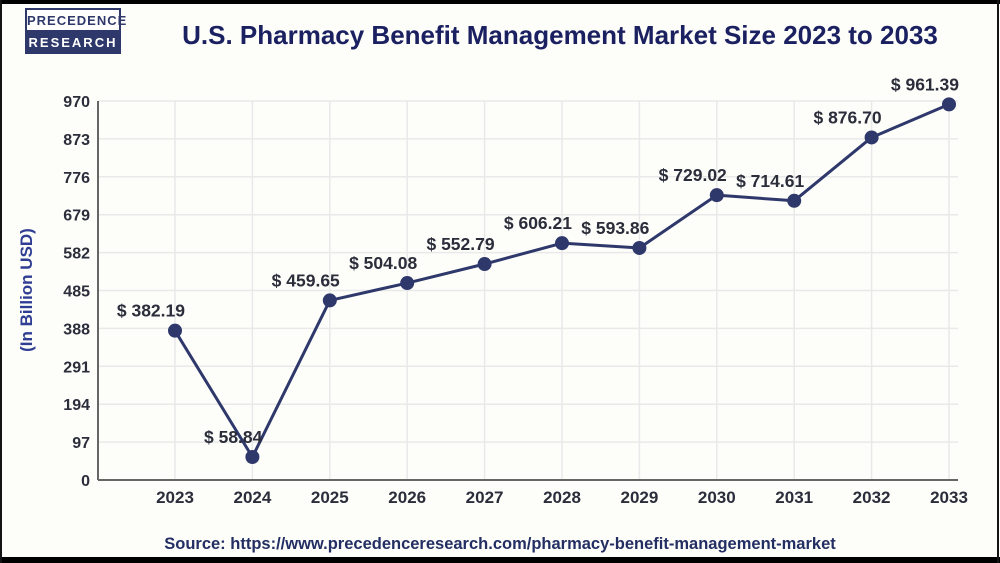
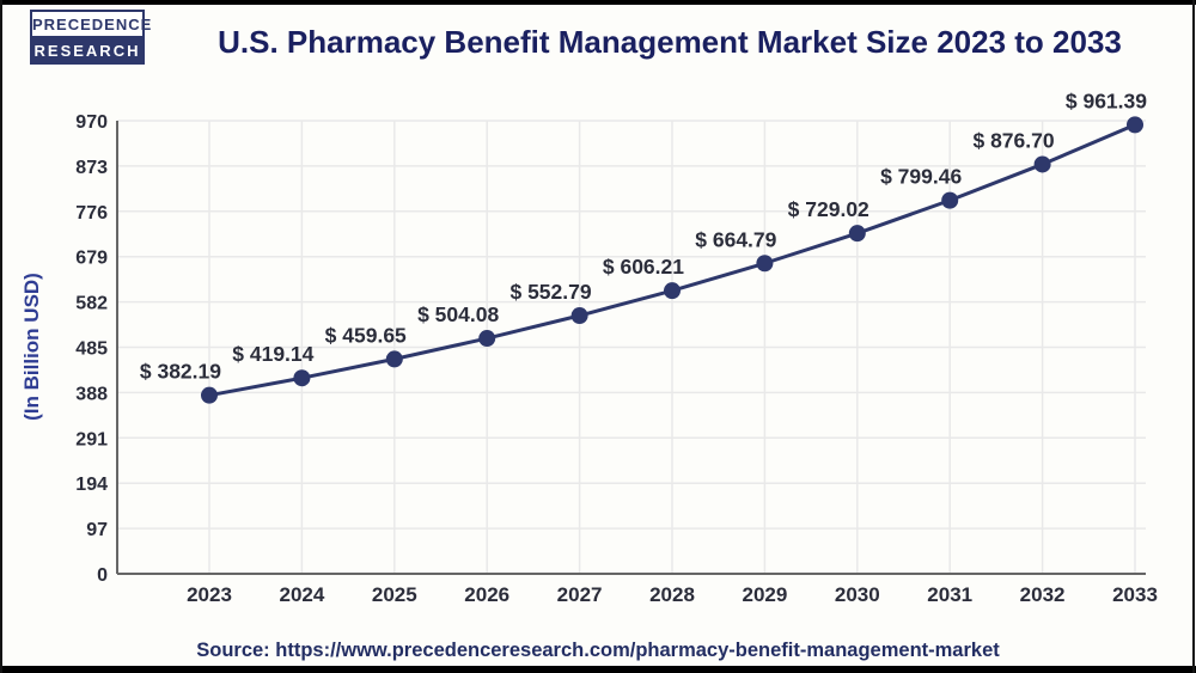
2024: 58.84 -> 419.14
2029: 593.86 -> 664.79
2031: 714.61 -> 799.46
